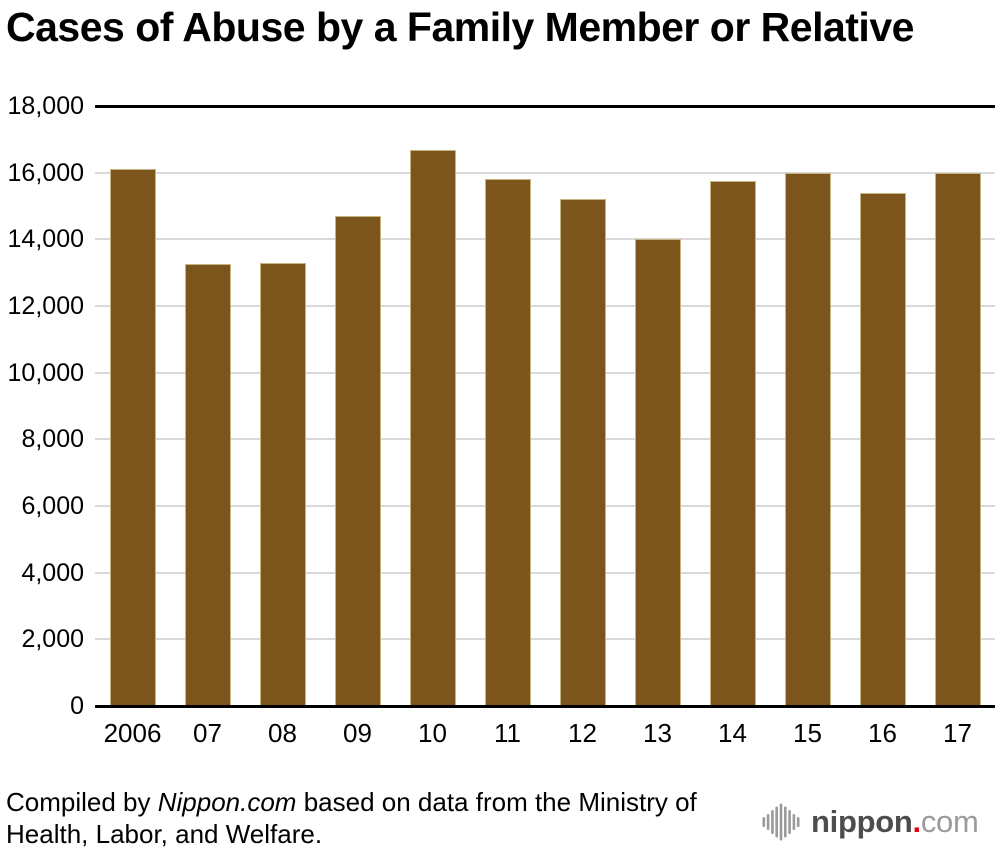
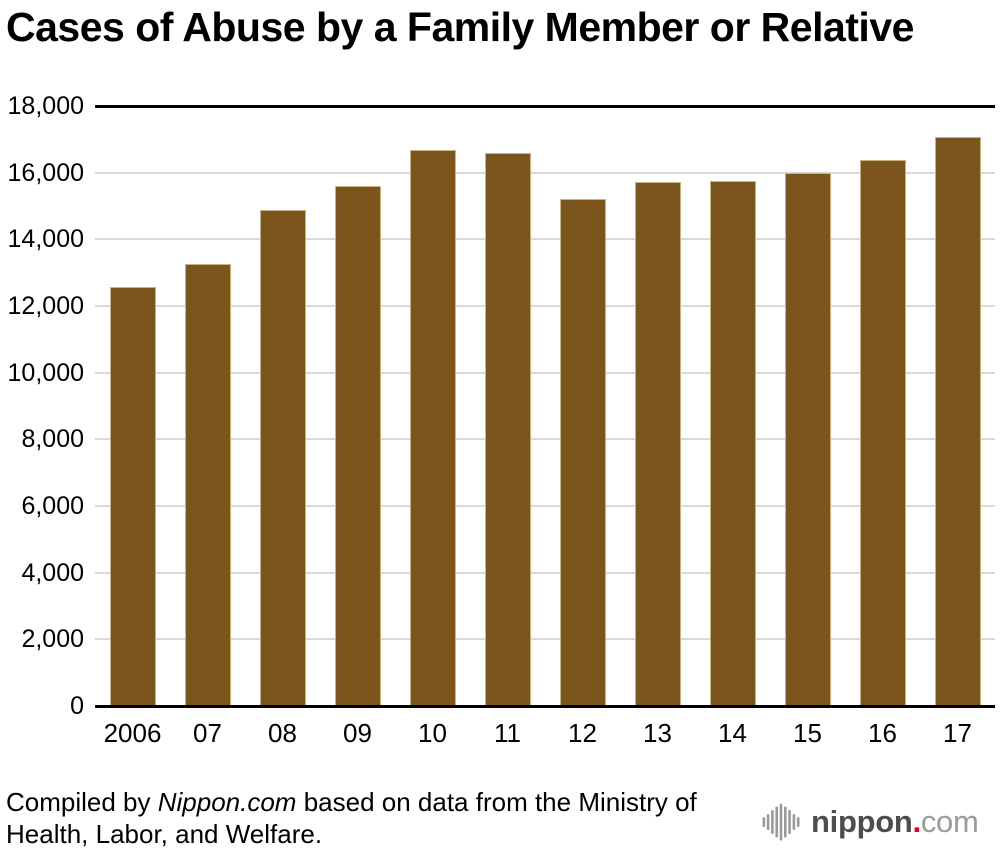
2006: 16100 -> 12600
08: 13300 -> 14900
09: 14700 -> 15600
11: 15800 -> 16600
13: 14000 -> 15700
16: 15400 -> 16400
17: 16000 -> 17100
